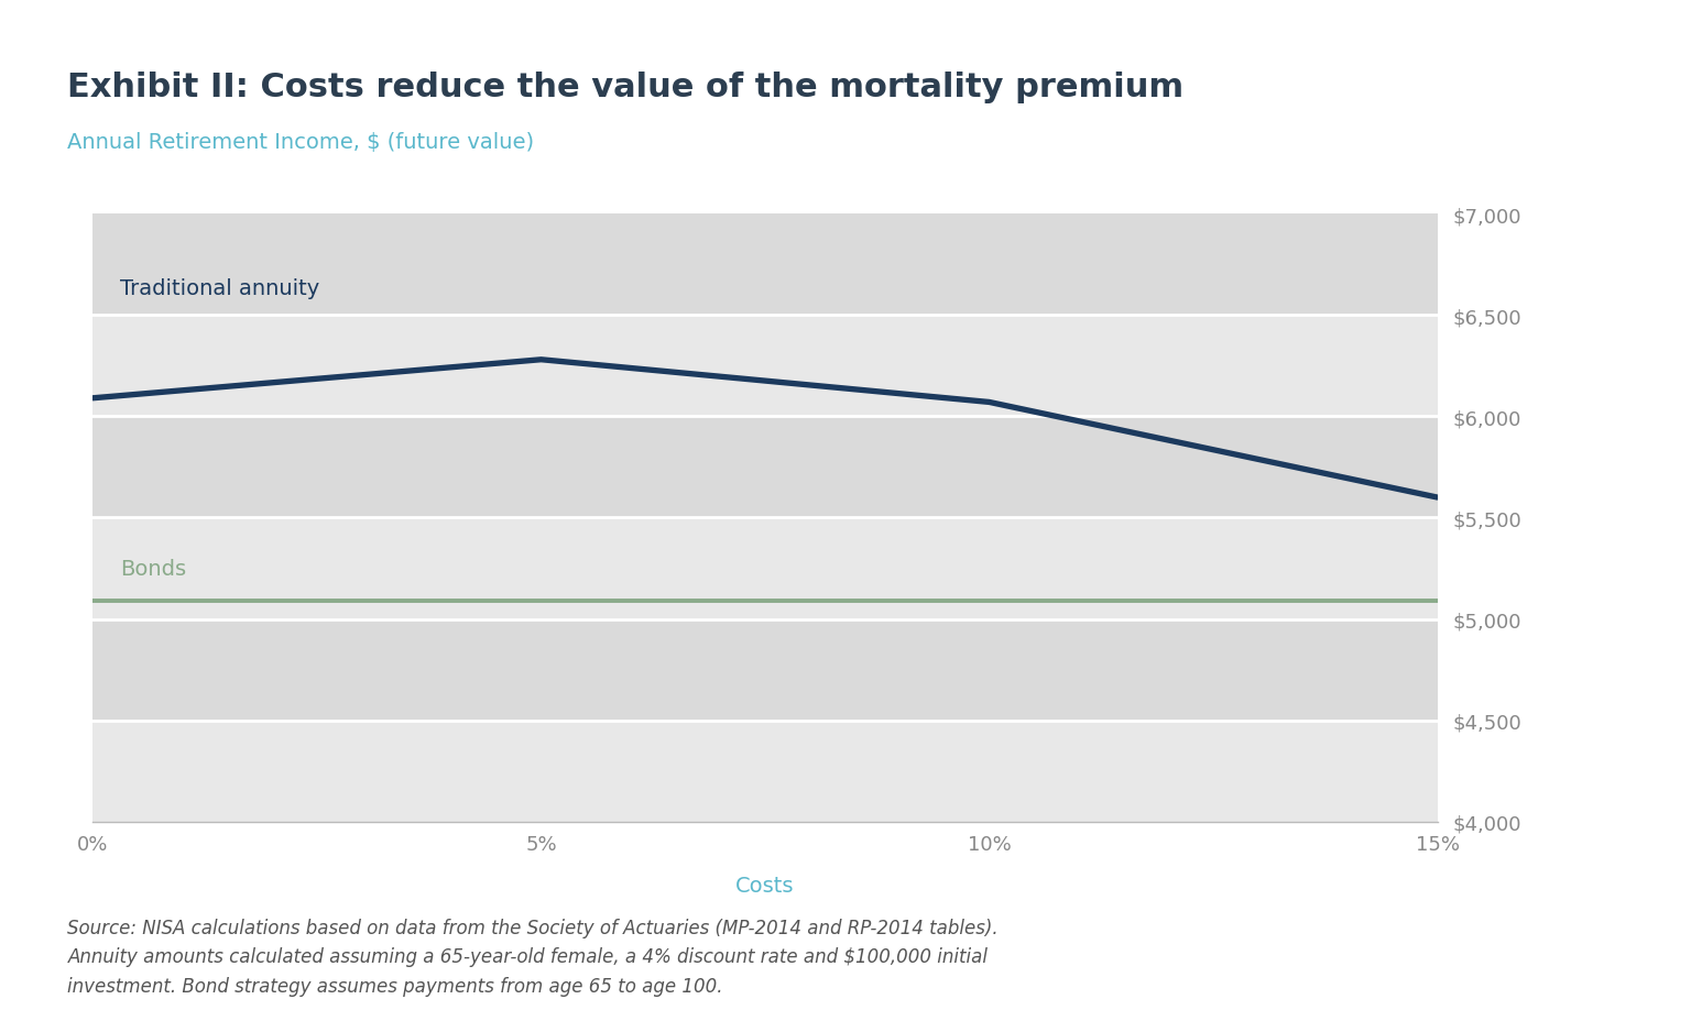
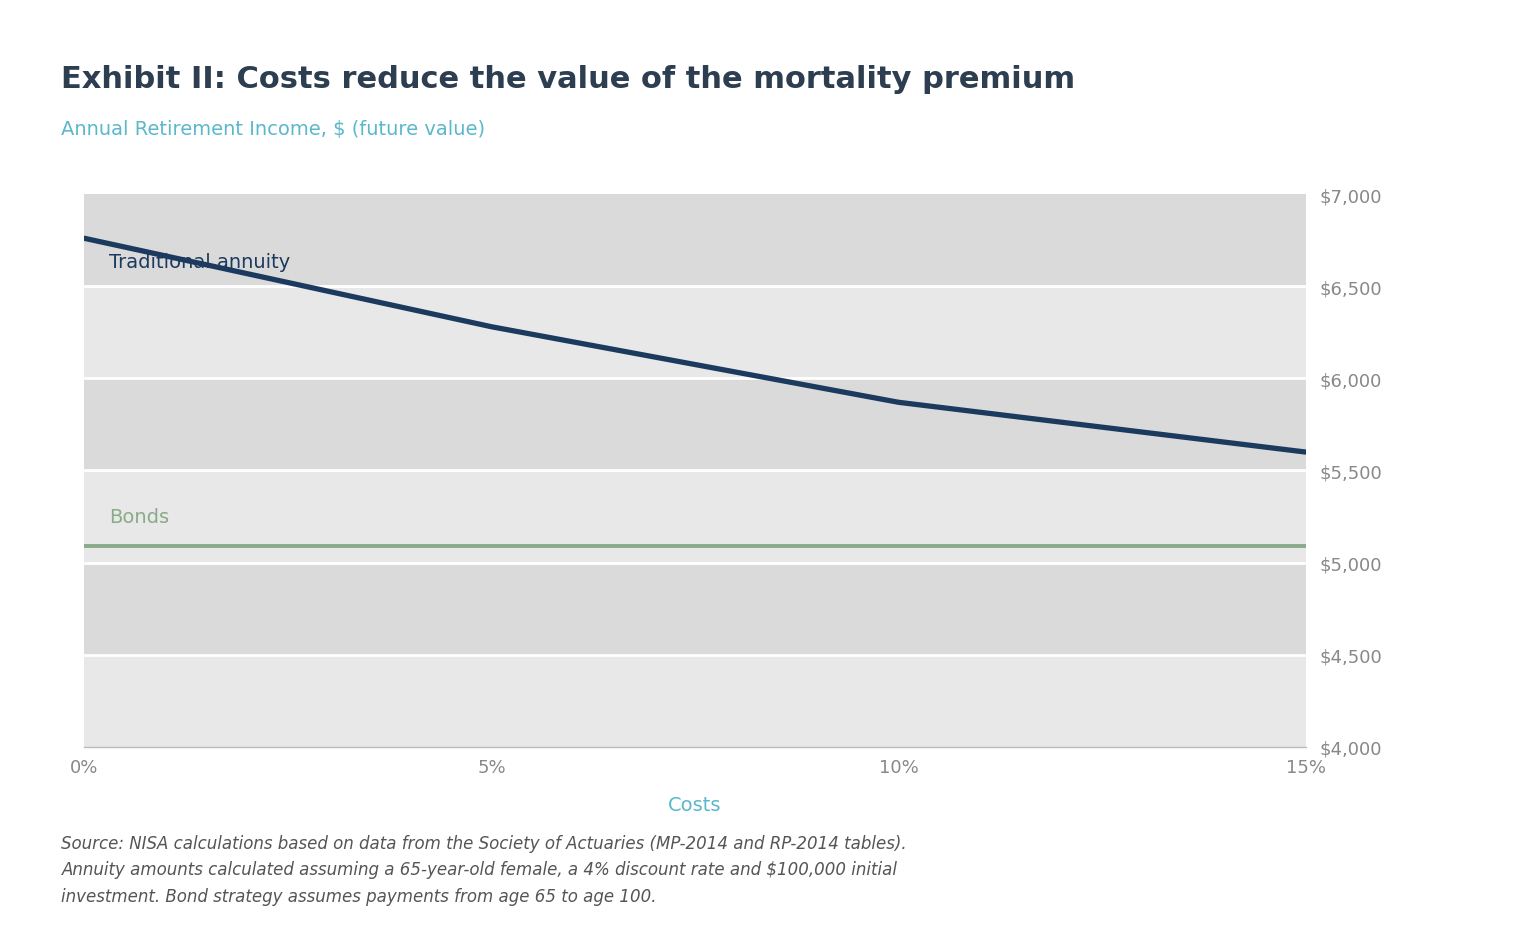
0%: $6,090 -> $6,760
10%: $6,070 -> $5,870
